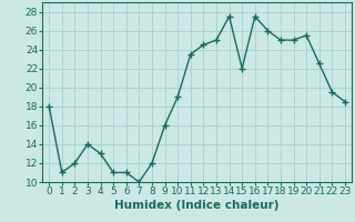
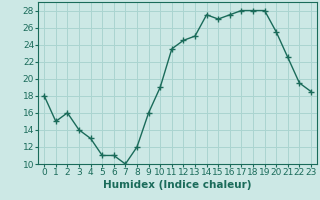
1: 11.0 -> 15.0
2: 12.0 -> 16.0
15: 22.0 -> 27.0
17: 26.0 -> 28.0
18: 25.0 -> 28.0
19: 25.0 -> 28.0
